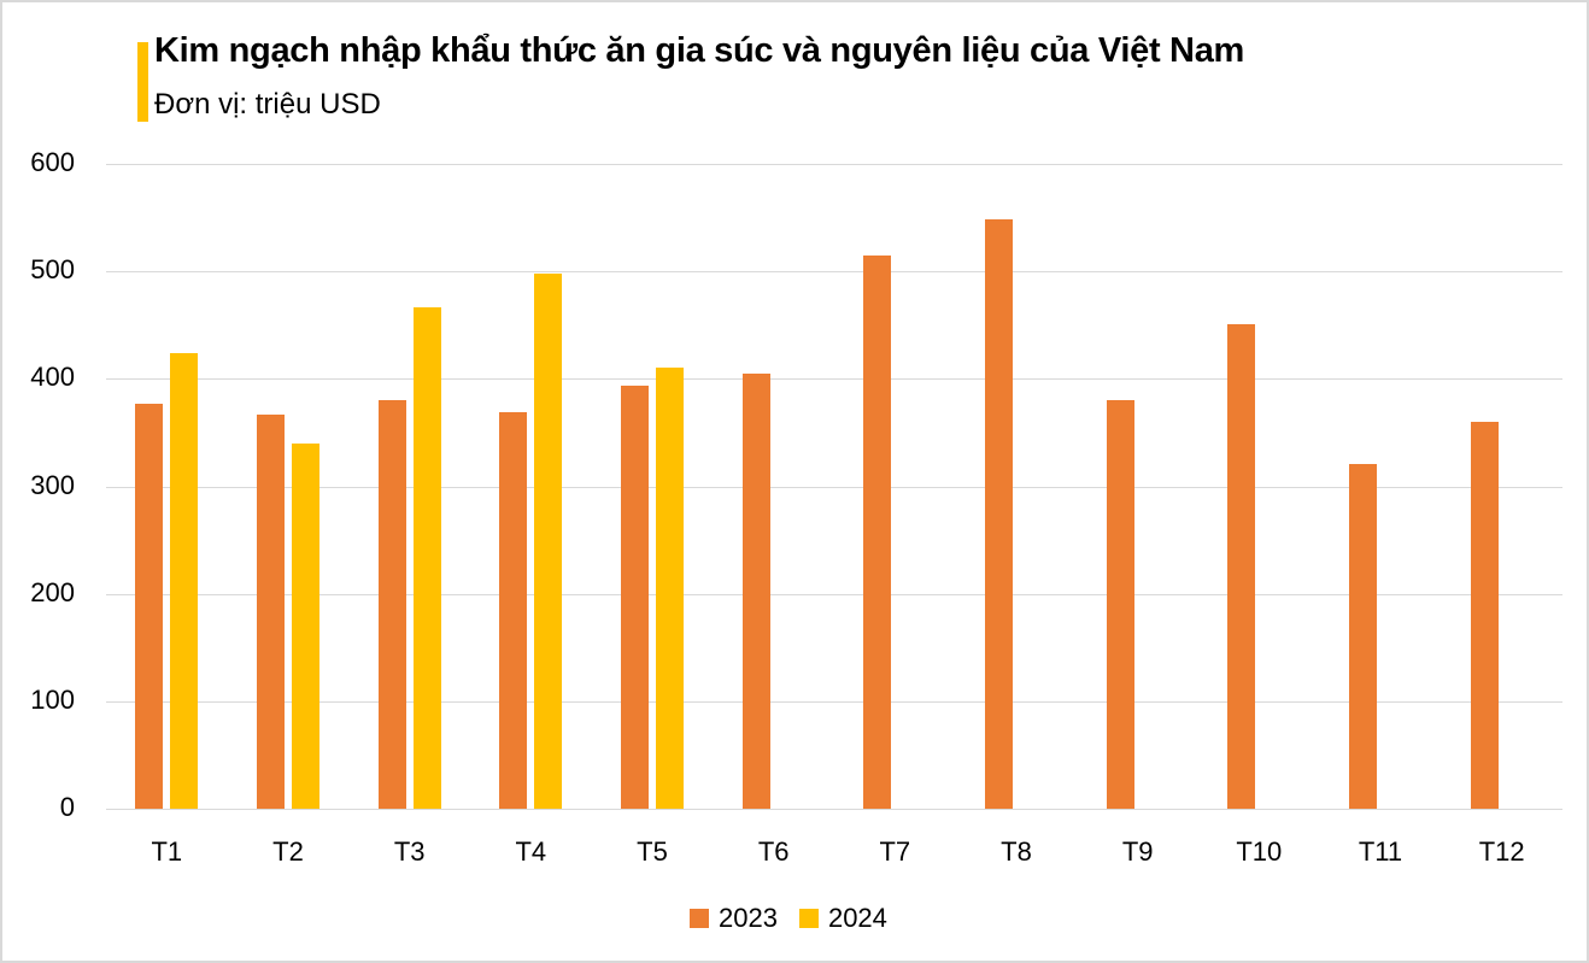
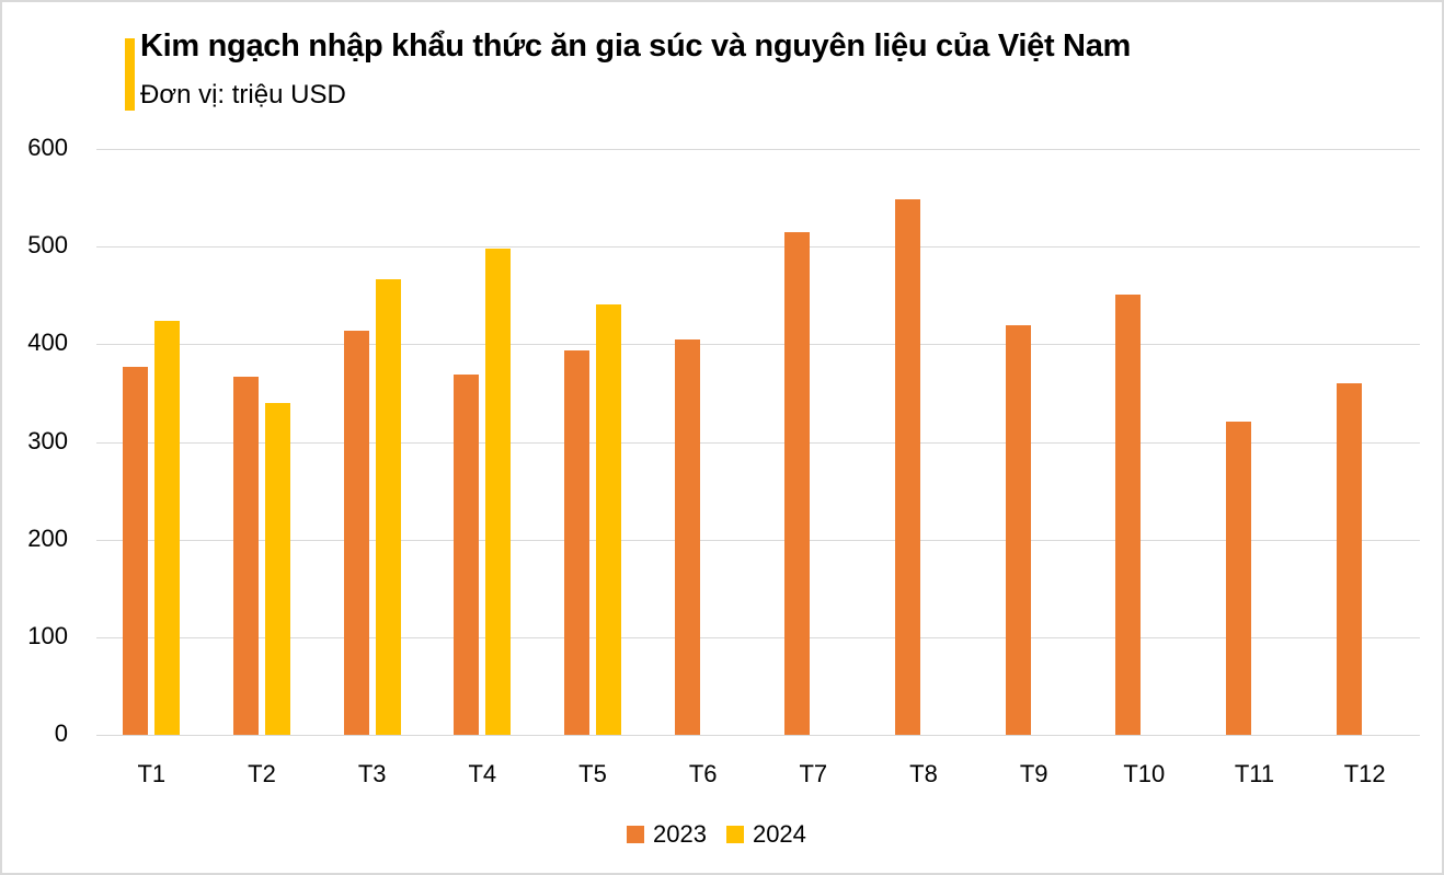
2023/T3: 380 -> 410
2024/T5: 410 -> 440
2023/T9: 380 -> 420
